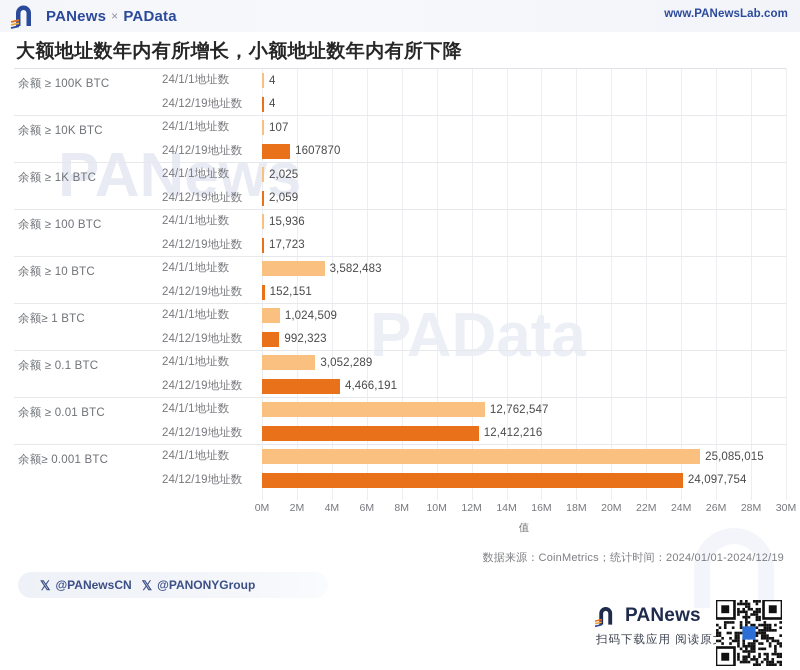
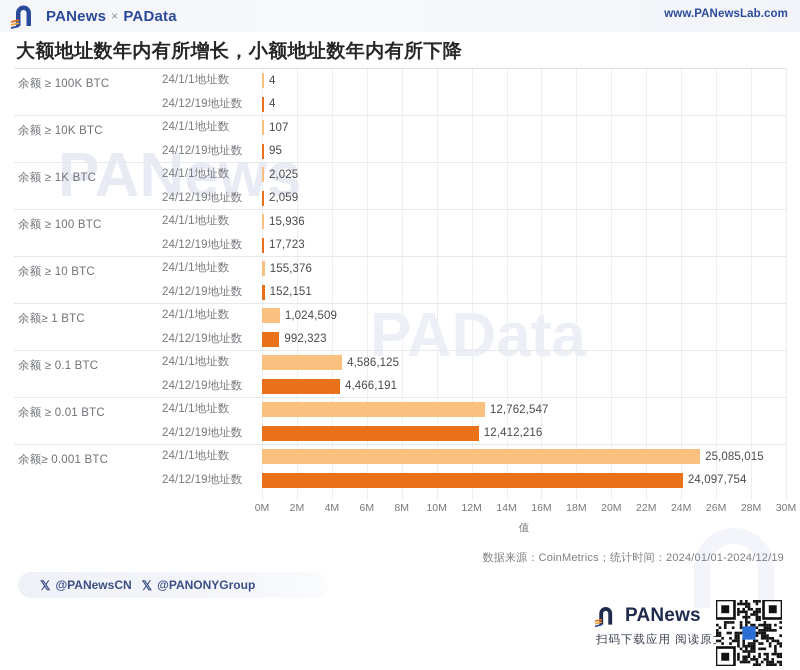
24/12/19地址数/余额 ≥ 10K BTC: 1607870 -> 95
24/1/1地址数/余额 ≥ 10 BTC: 3,582,483 -> 155,376
24/1/1地址数/余额 ≥ 0.1 BTC: 3,052,289 -> 4,586,125
